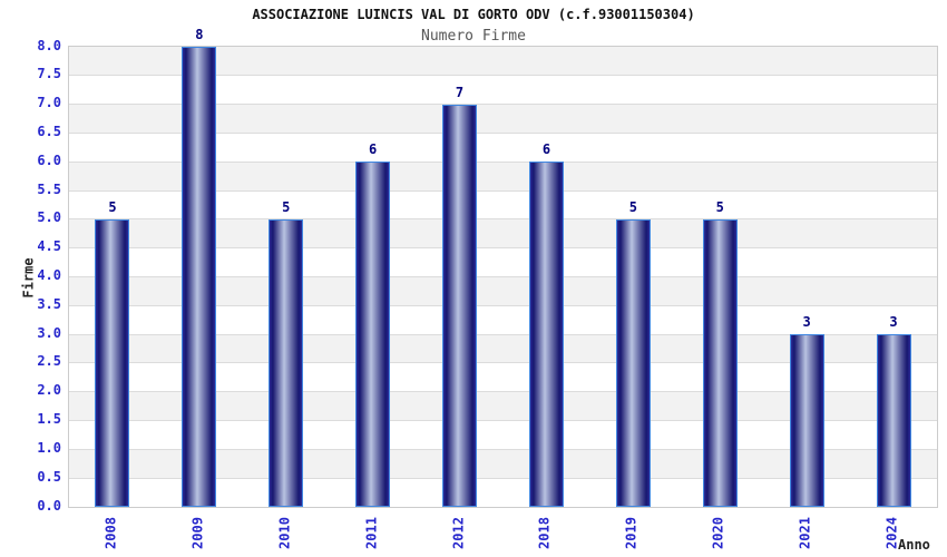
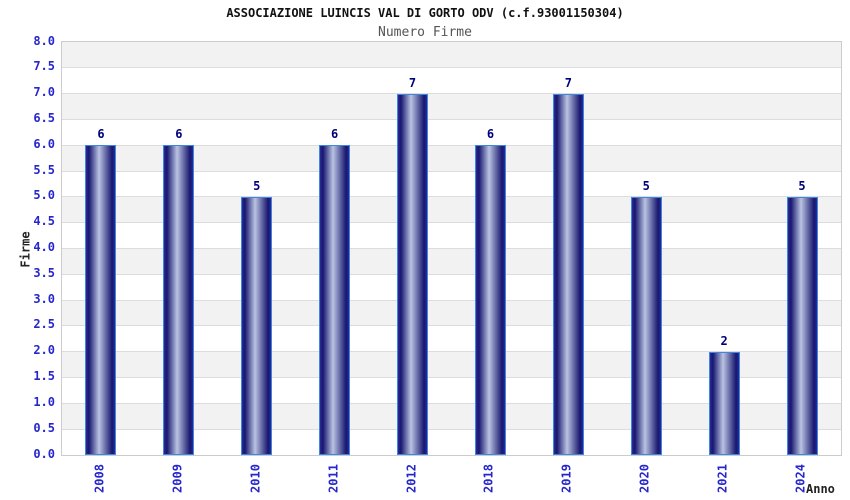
2008: 5 -> 6
2009: 8 -> 6
2019: 5 -> 7
2021: 3 -> 2
2024: 3 -> 5
